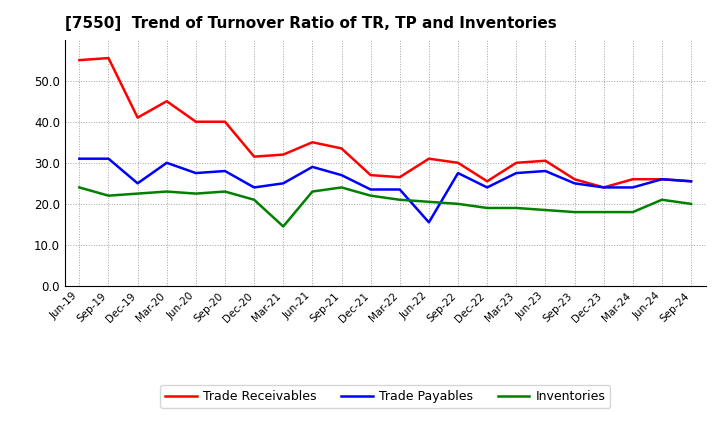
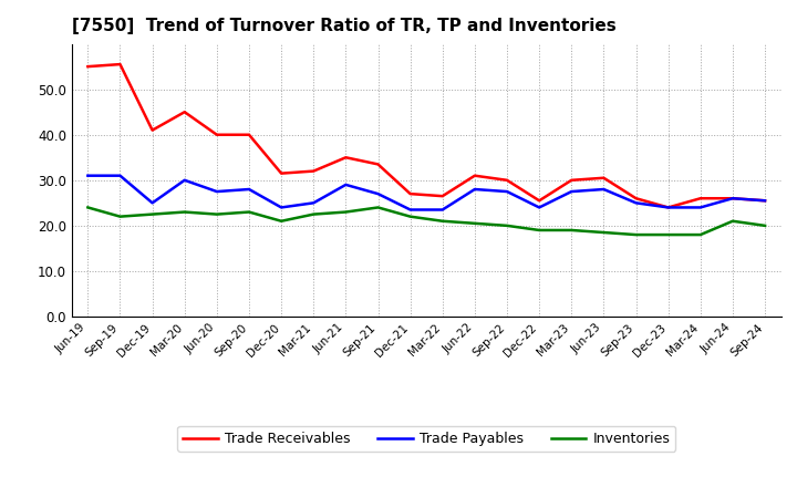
Inventories/Mar-21: 14.5 -> 22.5
Trade Payables/Jun-22: 15.5 -> 28.0
